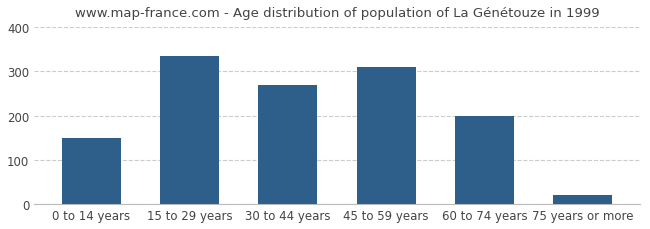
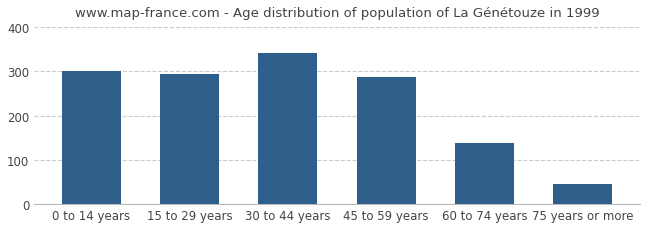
0 to 14 years: 150 -> 300
15 to 29 years: 335 -> 293
30 to 44 years: 270 -> 342
45 to 59 years: 310 -> 287
60 to 74 years: 200 -> 138
75 years or more: 20 -> 46
